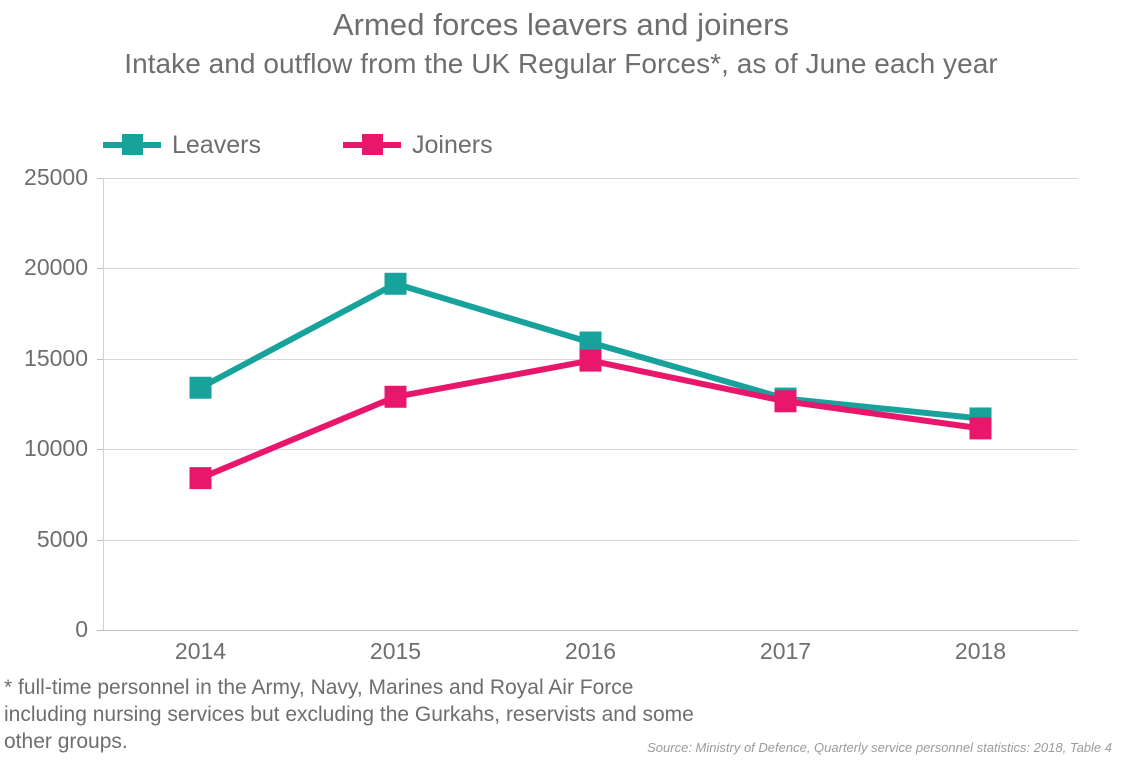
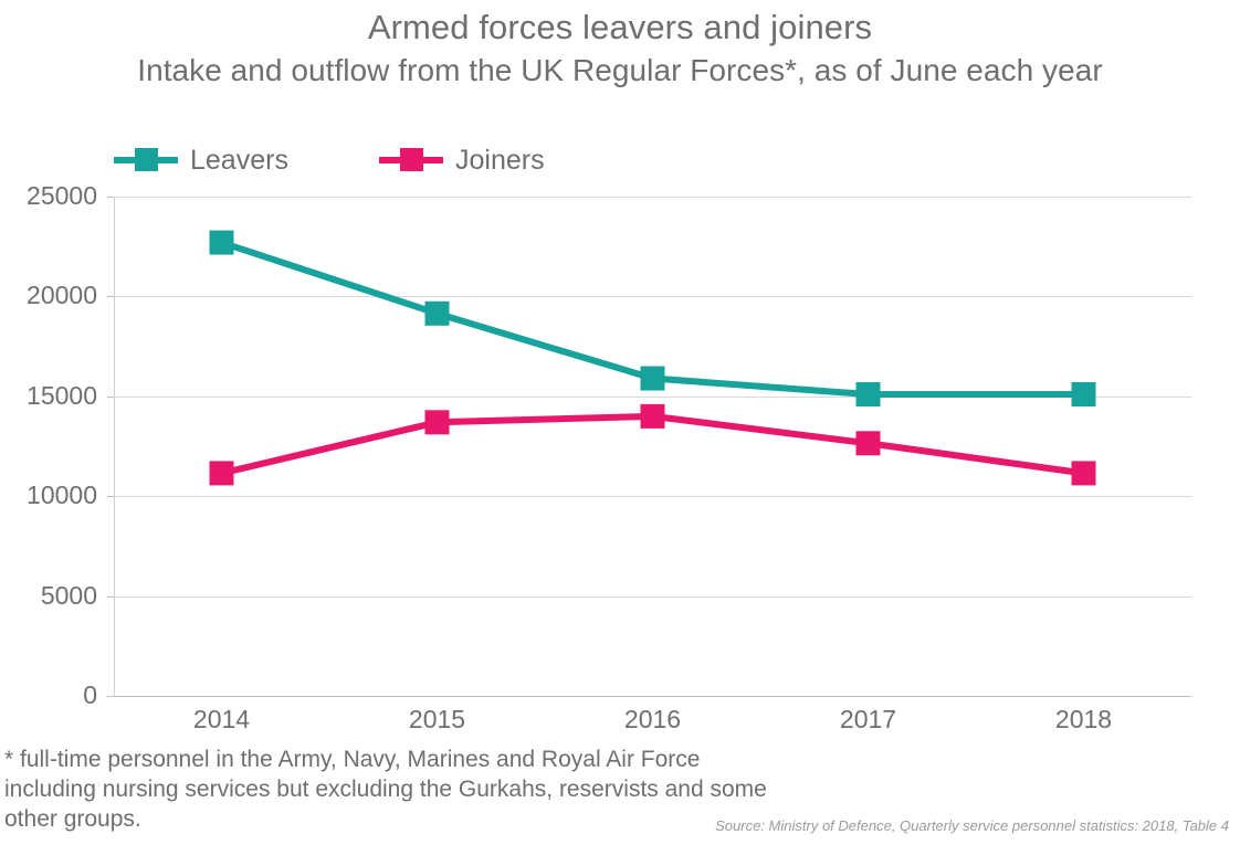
Leavers/2014: 13400 -> 22700
Joiners/2014: 8400 -> 11200
Joiners/2015: 12900 -> 13700
Joiners/2016: 14900 -> 14000
Leavers/2017: 12800 -> 15100
Leavers/2018: 11700 -> 15100
